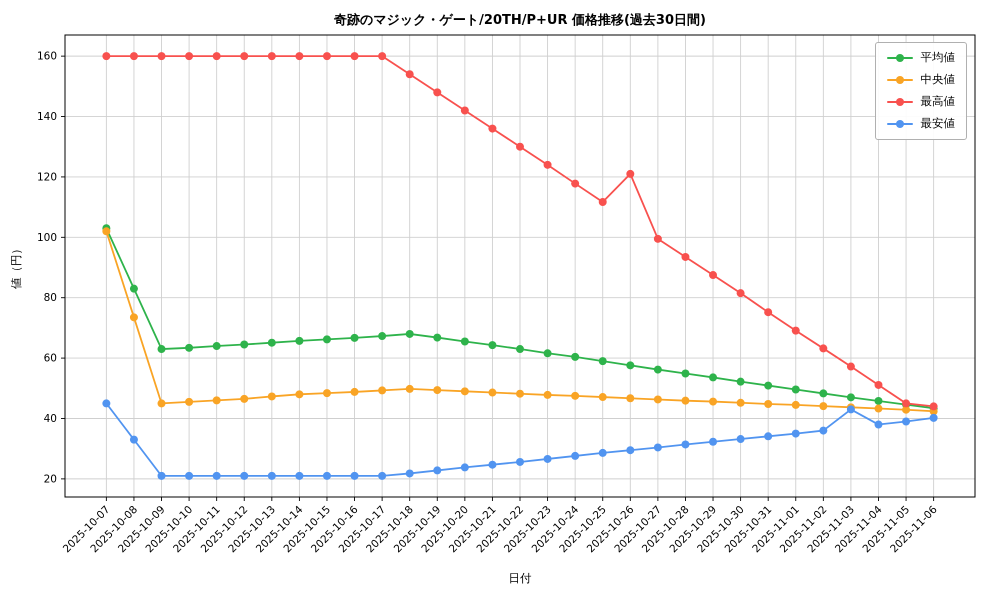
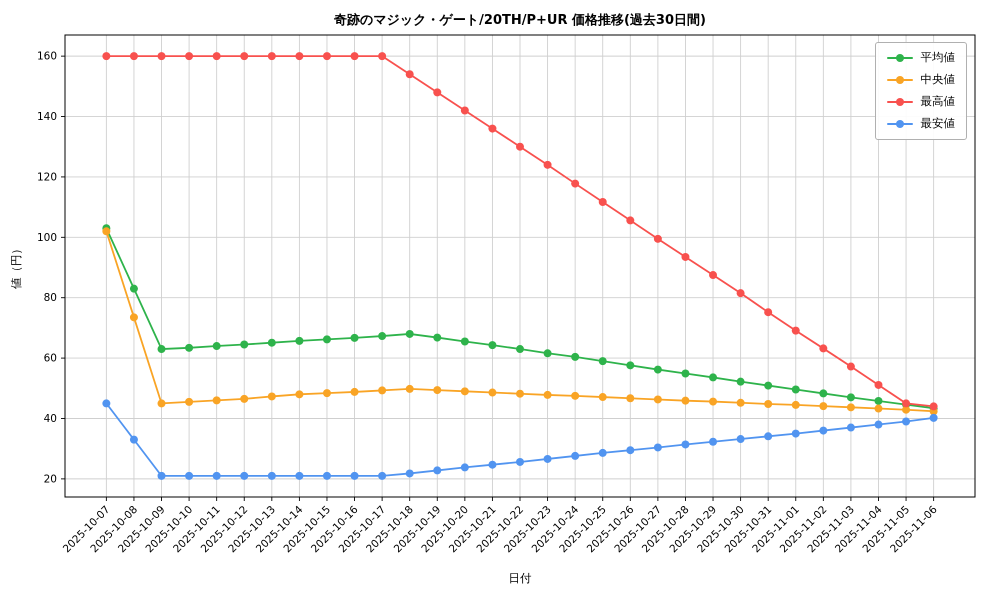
最高値/2025-10-26: 121 -> 106
最安値/2025-11-03: 43 -> 37
